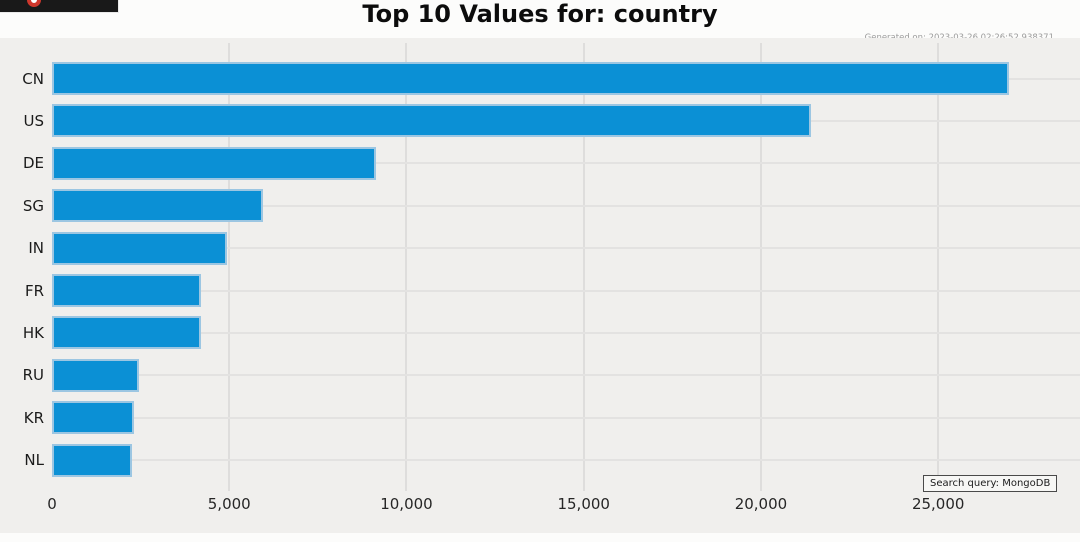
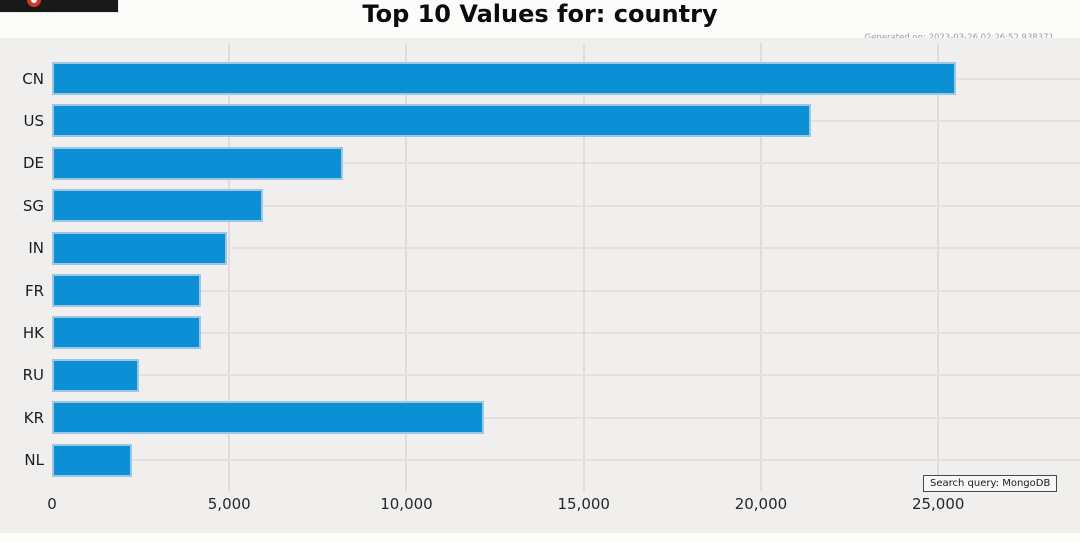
CN: 27000 -> 25500
DE: 9200 -> 8200
KR: 2300 -> 12200
